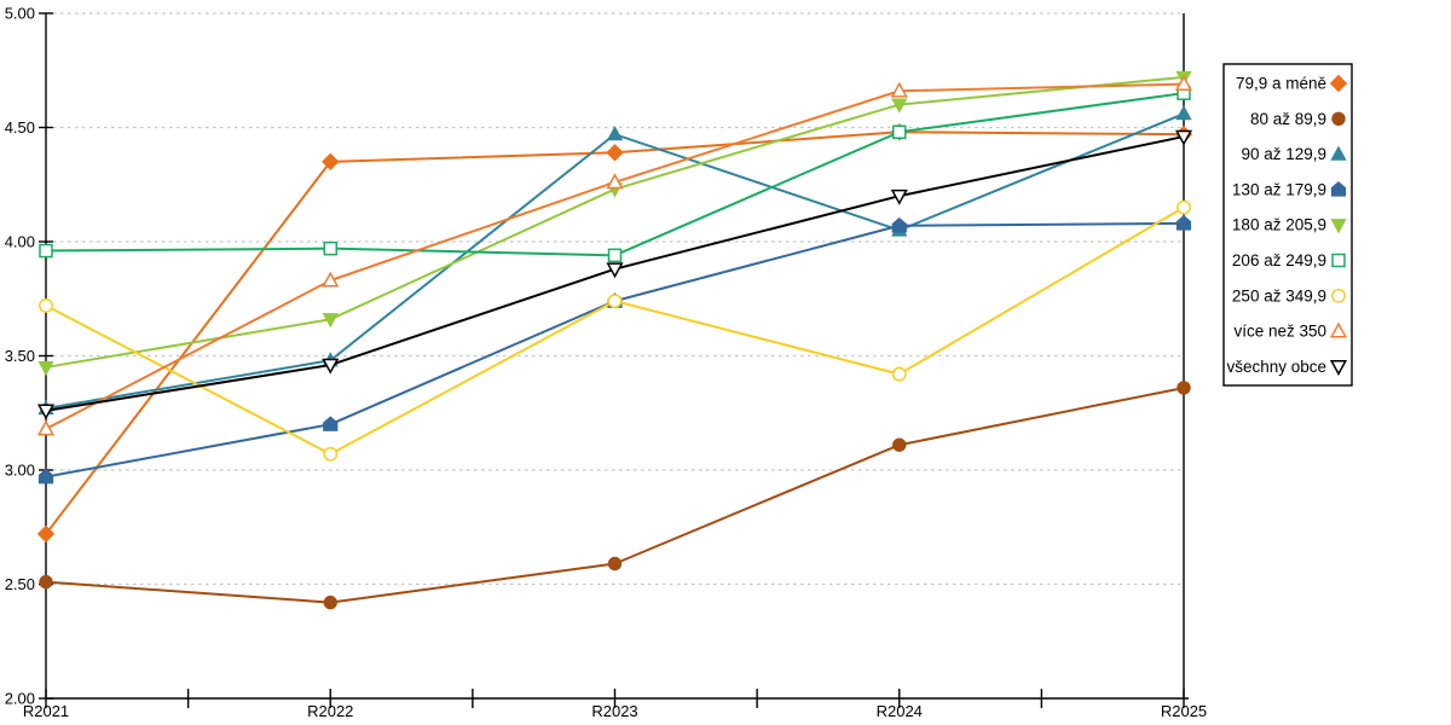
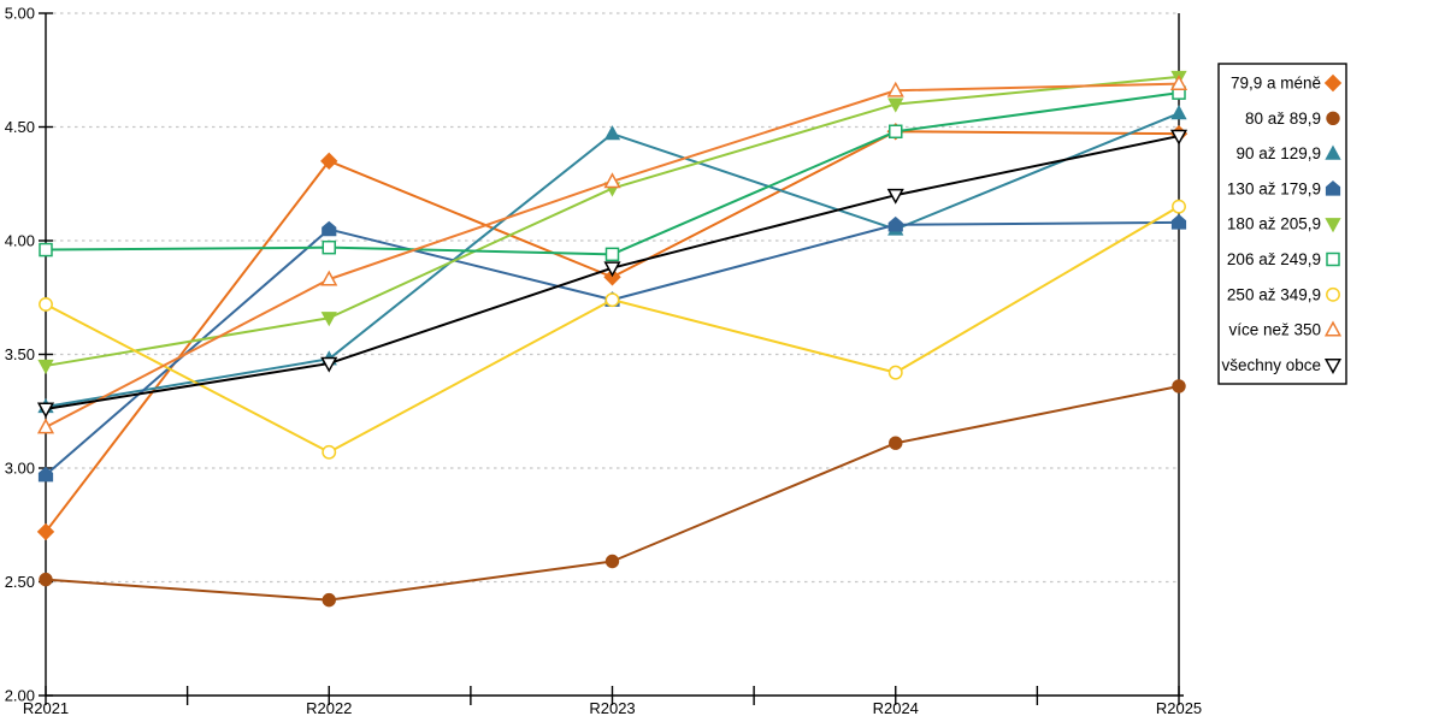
130 až 179,9/R2022: 3.20 -> 4.05
79,9 a méně/R2023: 4.39 -> 3.84
